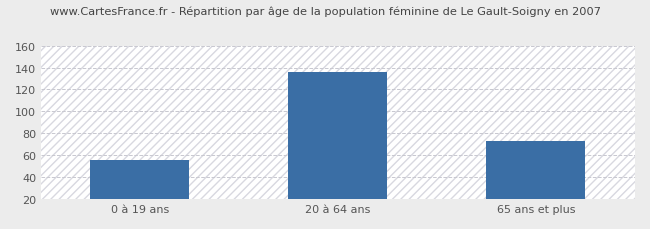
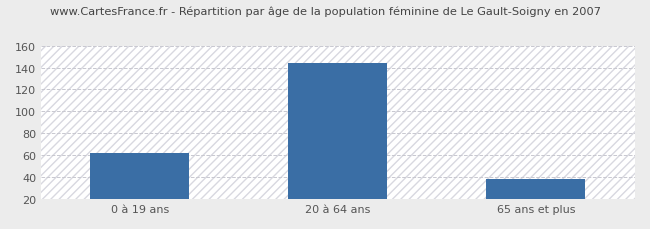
0 à 19 ans: 56 -> 62
20 à 64 ans: 136 -> 144
65 ans et plus: 73 -> 38
